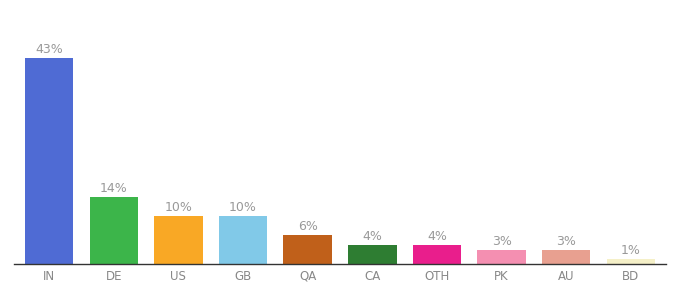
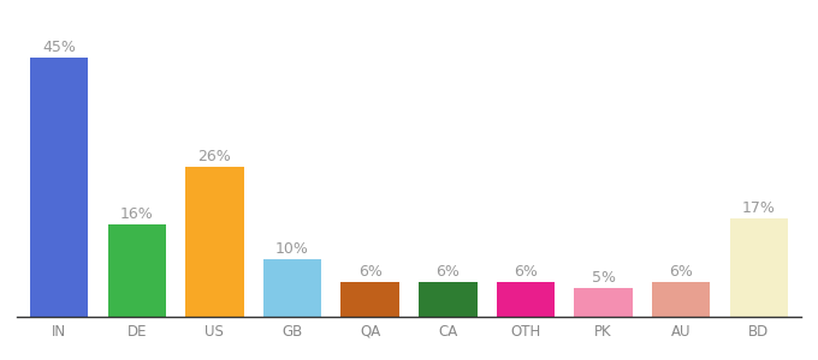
IN: 43% -> 45%
DE: 14% -> 16%
US: 10% -> 26%
CA: 4% -> 6%
OTH: 4% -> 6%
PK: 3% -> 5%
AU: 3% -> 6%
BD: 1% -> 17%
